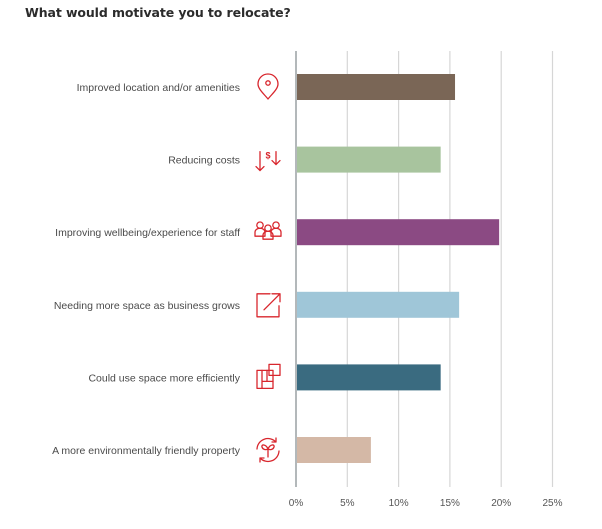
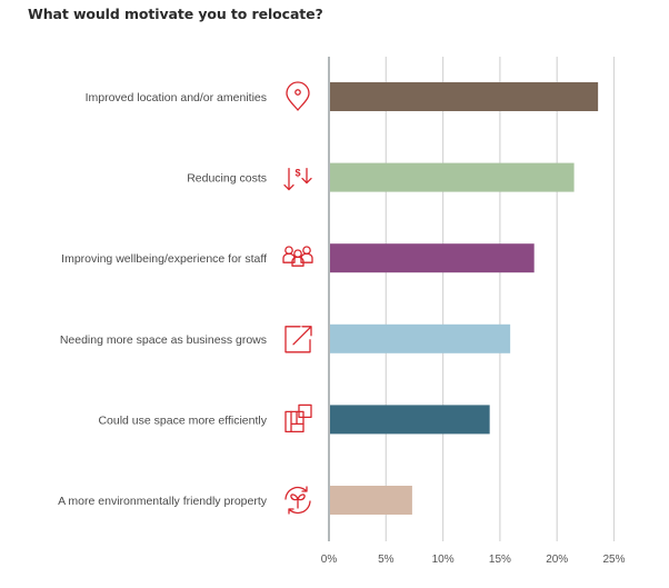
Improved location and/or amenities: 15.5% -> 23.6%
Reducing costs: 14.1% -> 21.5%
Improving wellbeing/experience for staff: 19.8% -> 18.0%
